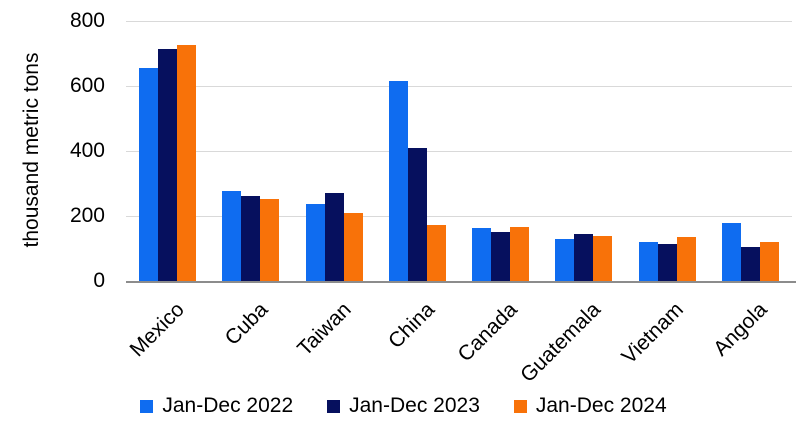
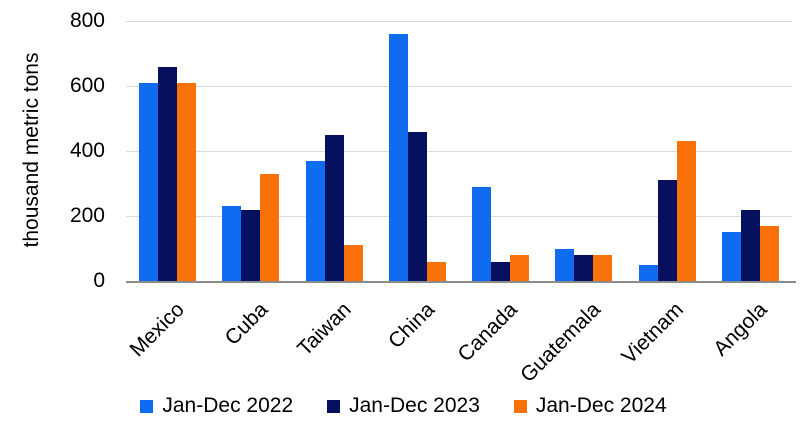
Jan-Dec 2022/Mexico: 660 -> 610
Jan-Dec 2023/Mexico: 710 -> 660
Jan-Dec 2024/Mexico: 730 -> 610
Jan-Dec 2022/Cuba: 280 -> 230
Jan-Dec 2023/Cuba: 260 -> 220
Jan-Dec 2024/Cuba: 250 -> 330
Jan-Dec 2022/Taiwan: 240 -> 370
Jan-Dec 2023/Taiwan: 270 -> 450
Jan-Dec 2024/Taiwan: 210 -> 110
Jan-Dec 2022/China: 620 -> 760
Jan-Dec 2023/China: 410 -> 460
Jan-Dec 2024/China: 170 -> 60
Jan-Dec 2022/Canada: 160 -> 290
Jan-Dec 2023/Canada: 150 -> 60
Jan-Dec 2024/Canada: 160 -> 80
Jan-Dec 2022/Guatemala: 130 -> 100
Jan-Dec 2023/Guatemala: 150 -> 80
Jan-Dec 2024/Guatemala: 140 -> 80
Jan-Dec 2022/Vietnam: 120 -> 50
Jan-Dec 2023/Vietnam: 110 -> 310
Jan-Dec 2024/Vietnam: 130 -> 430
Jan-Dec 2022/Angola: 180 -> 150
Jan-Dec 2023/Angola: 100 -> 220
Jan-Dec 2024/Angola: 120 -> 170
